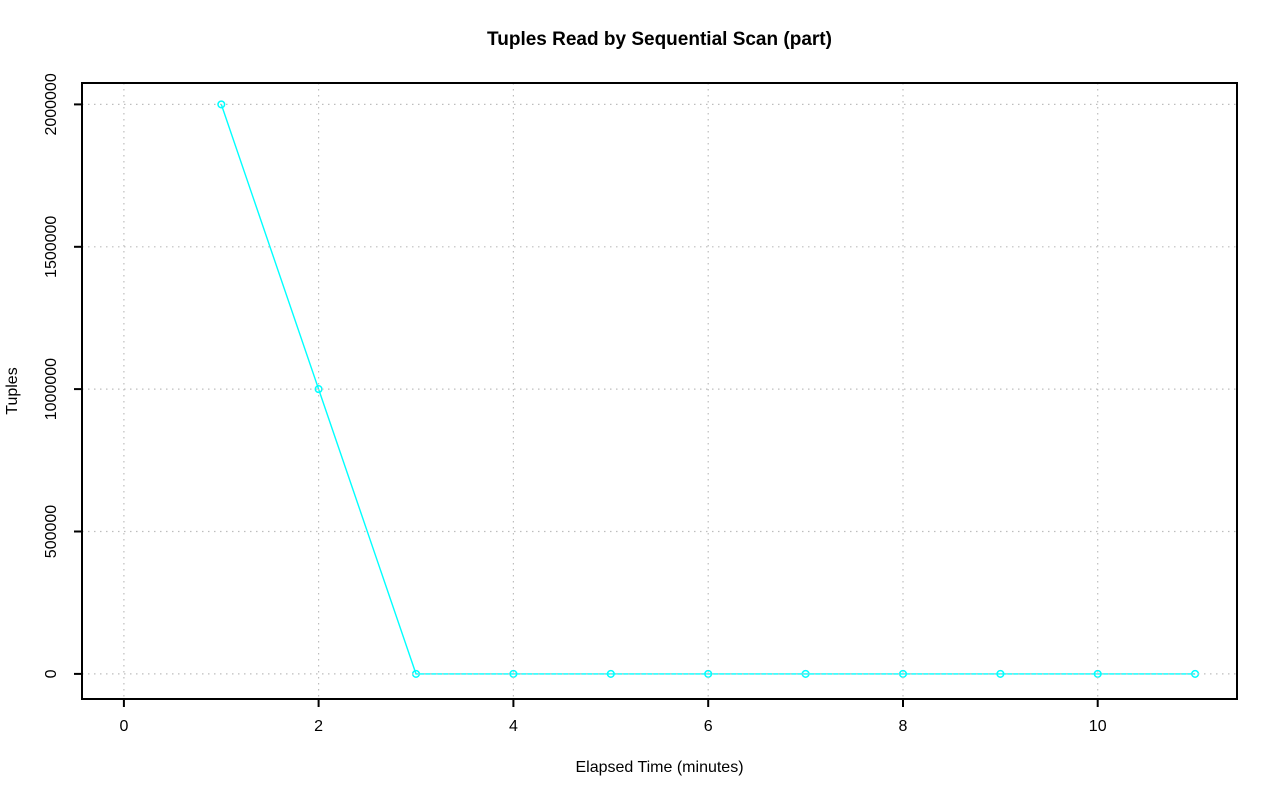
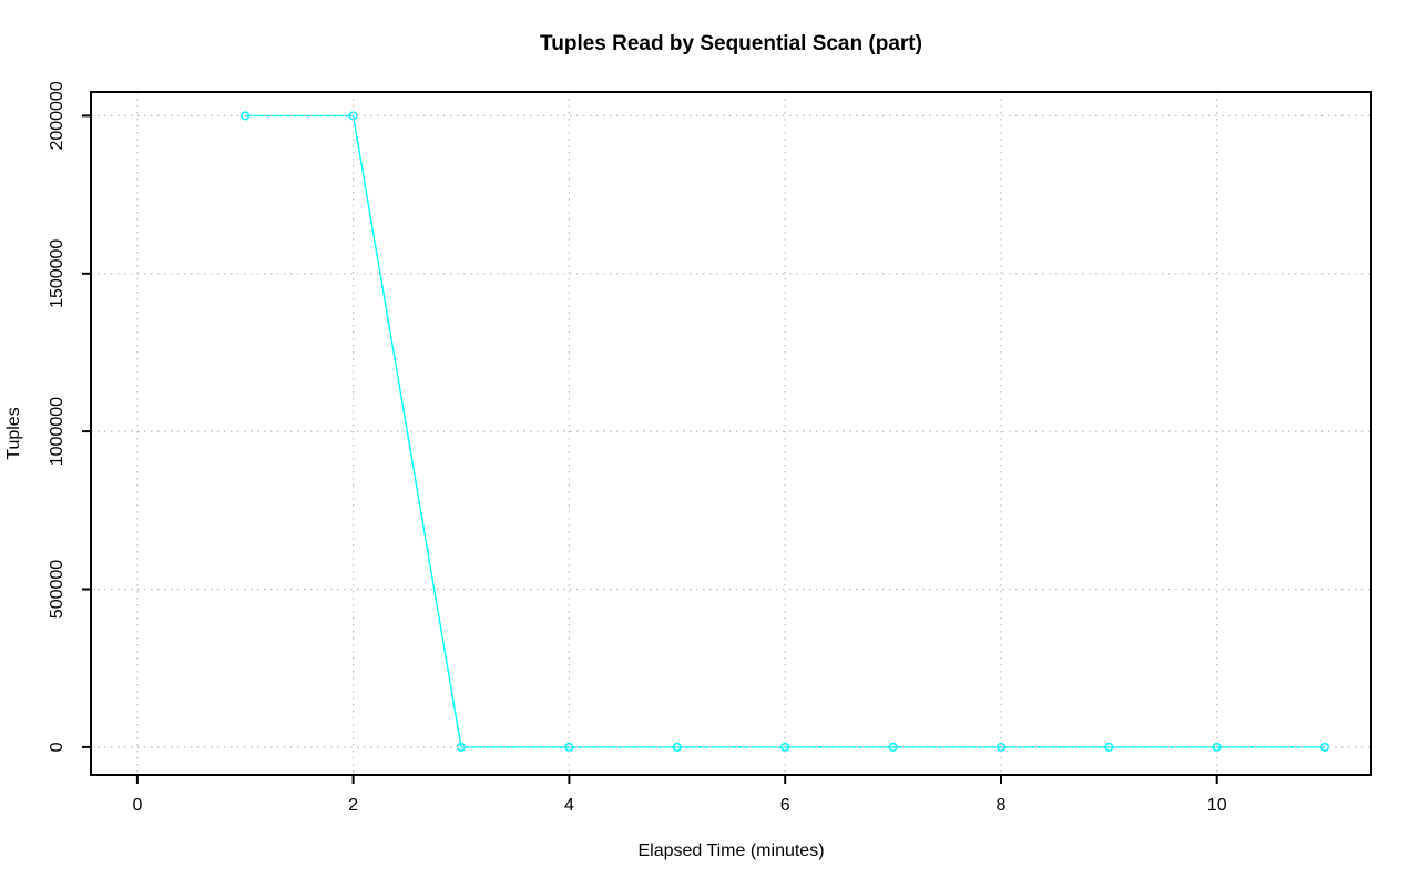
2: 1000000 -> 2000000
